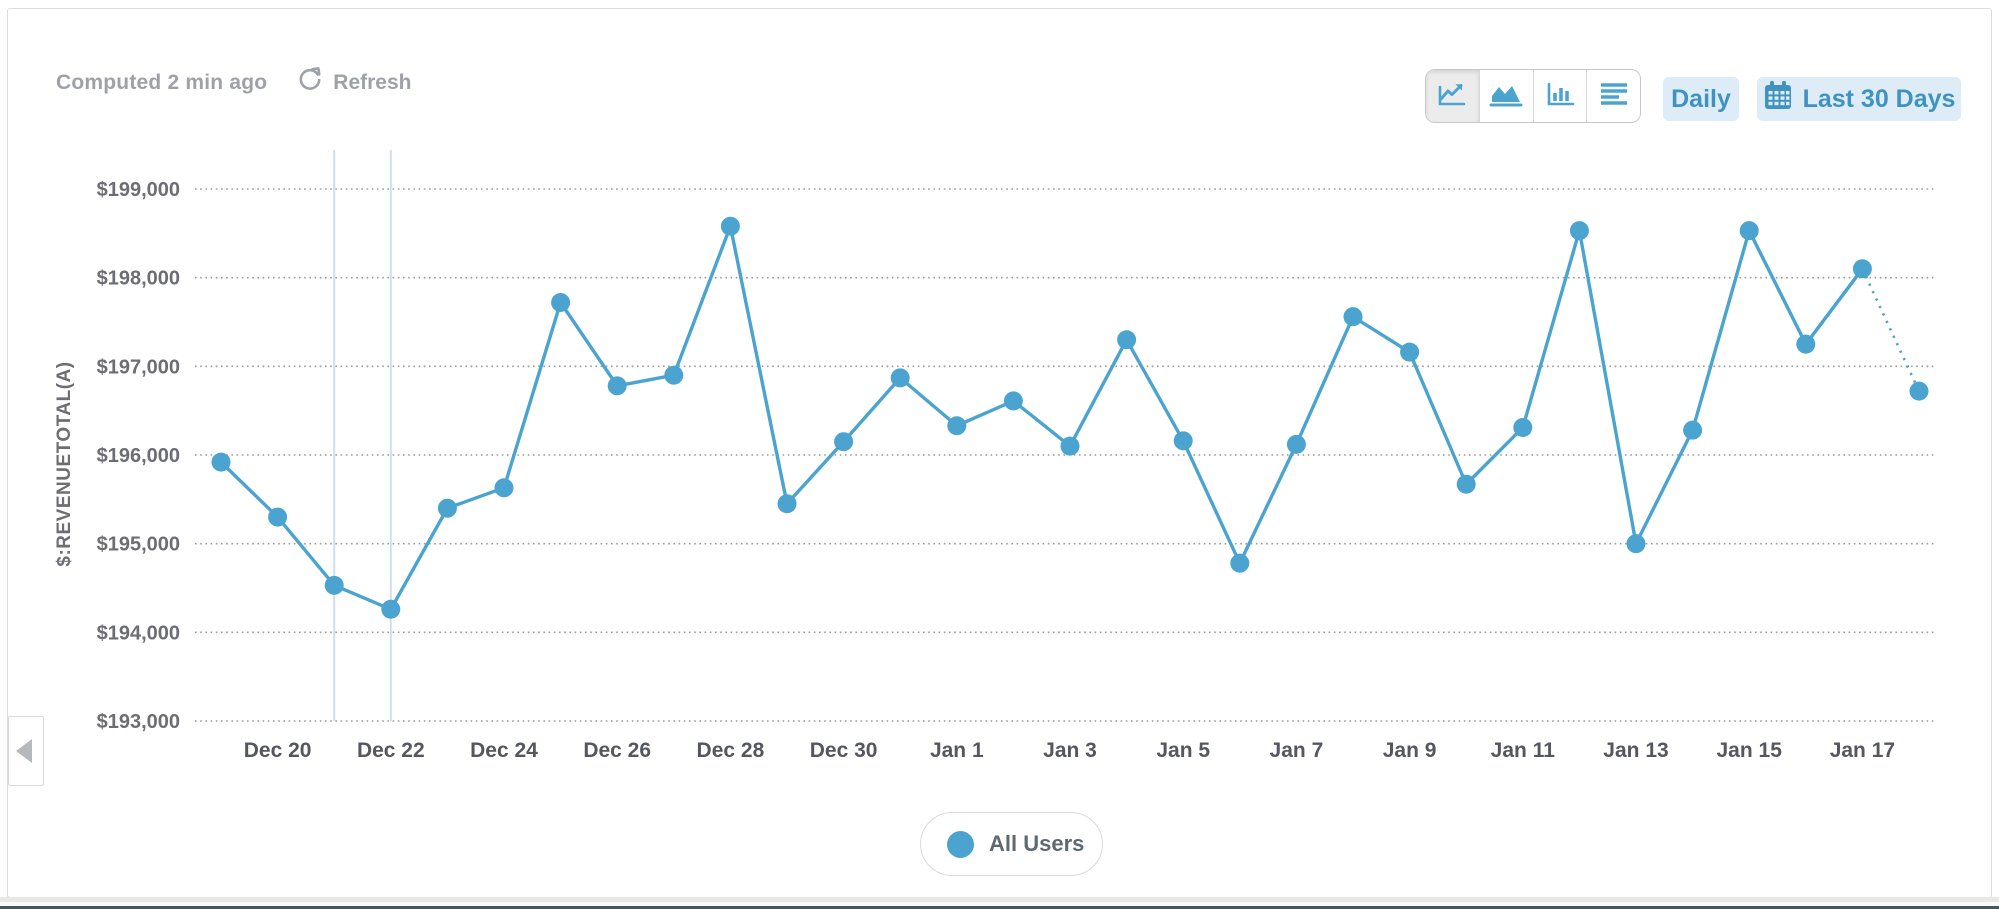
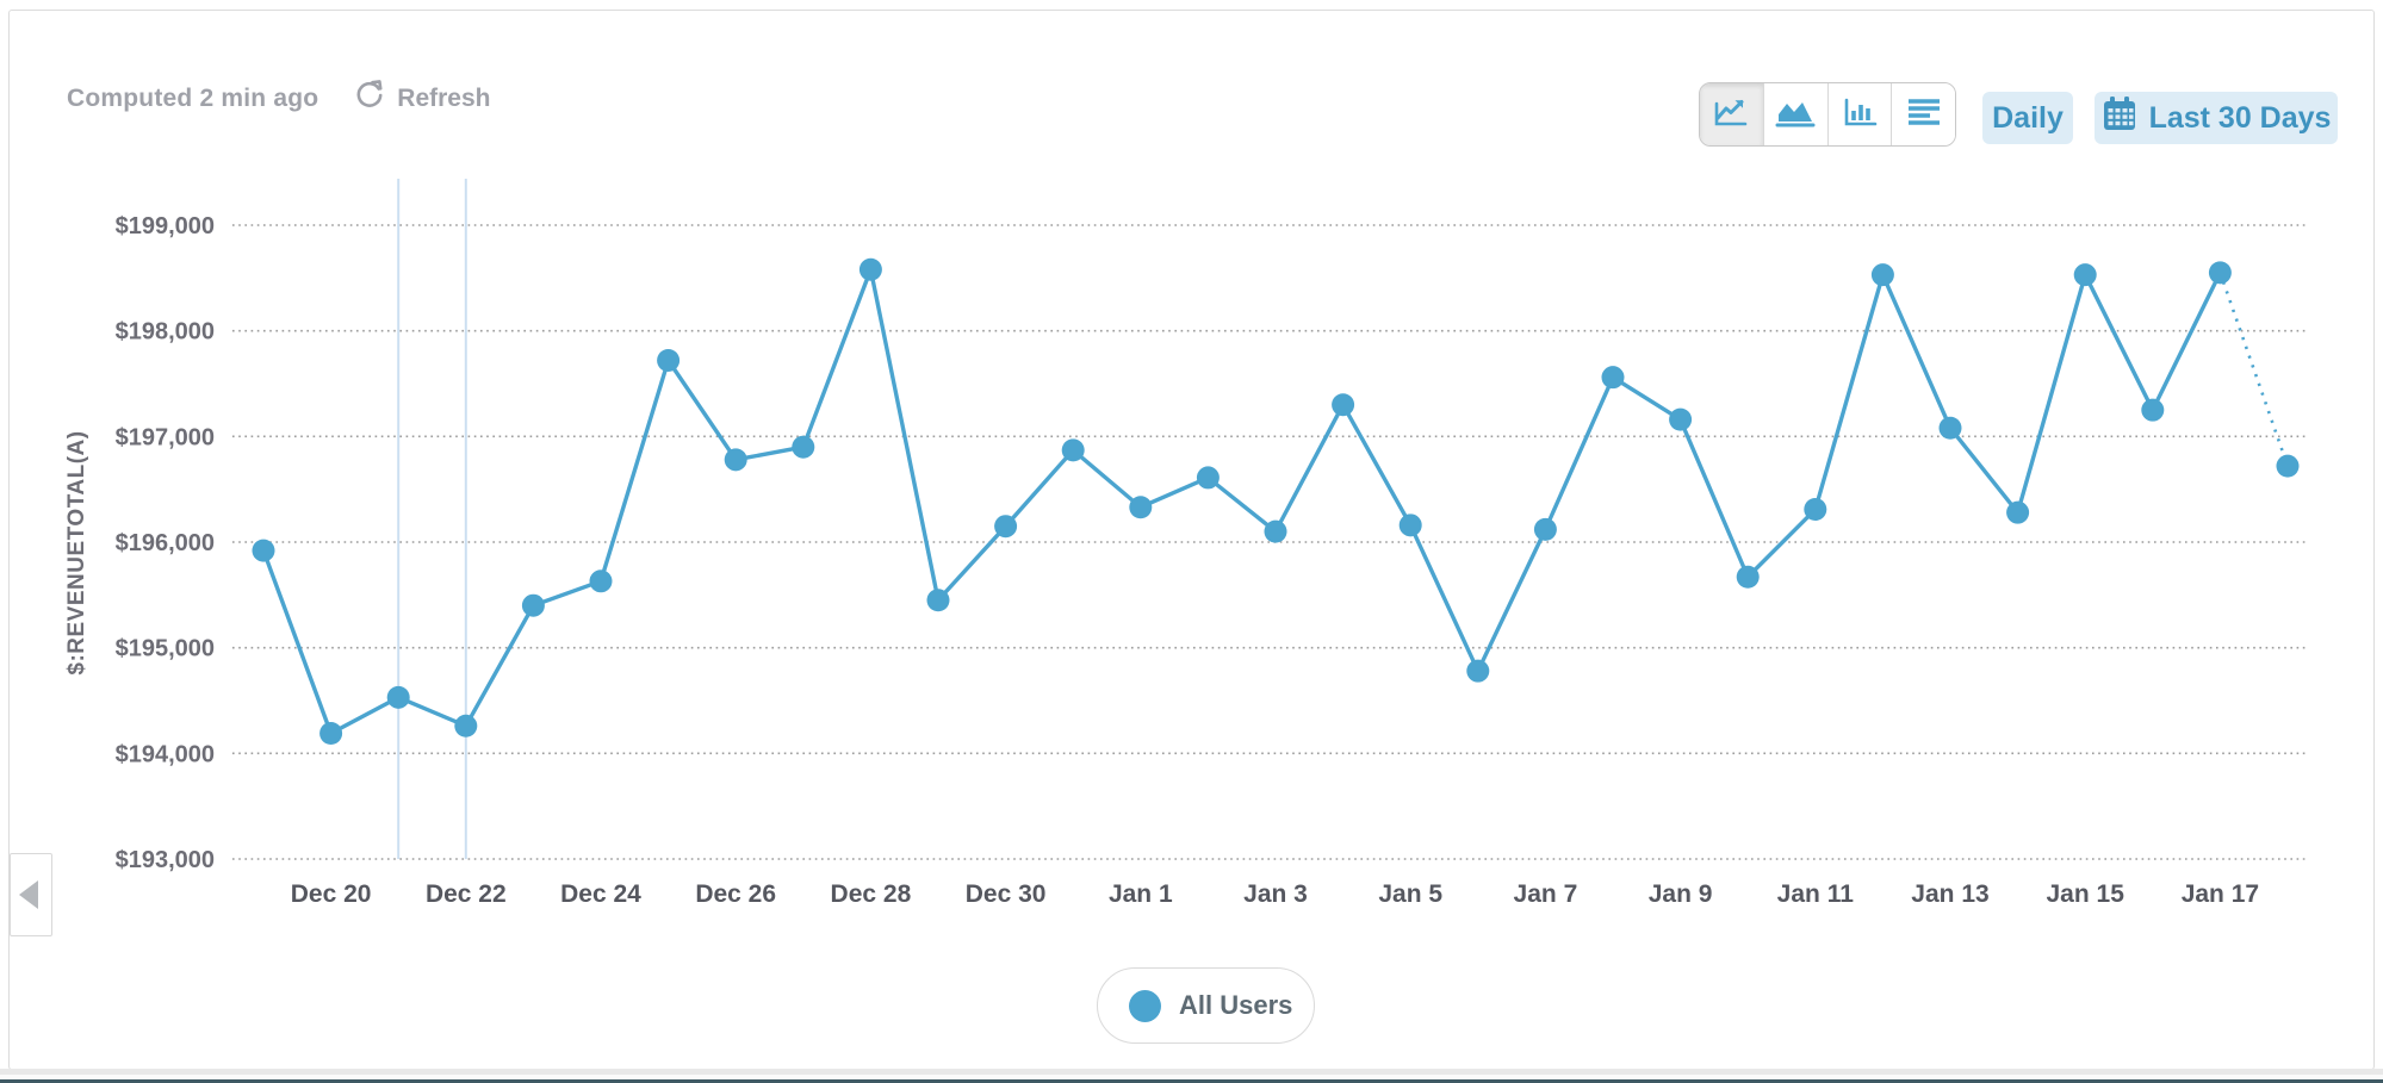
Dec 20: $195300 -> $194200
Jan 13: $195000 -> $197100
Jan 17: $198100 -> $198600
